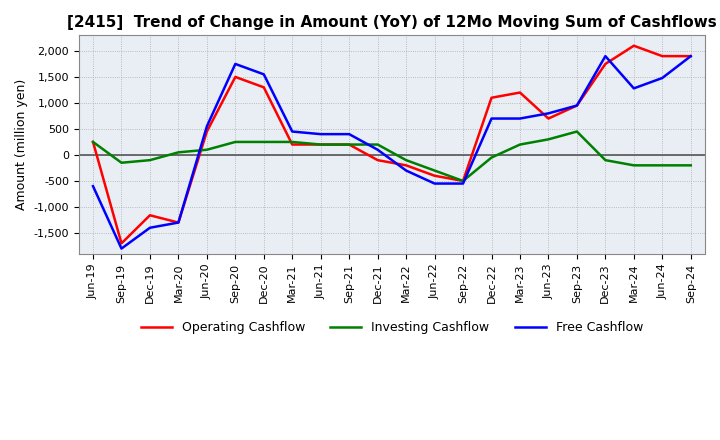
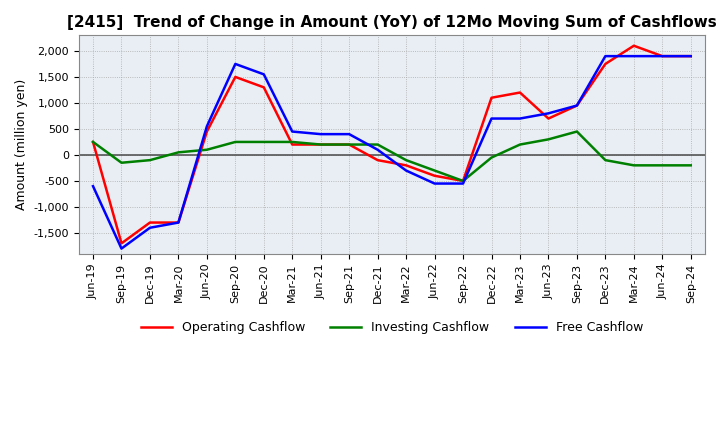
Operating Cashflow/Dec-19: -1,160 -> -1,300
Free Cashflow/Mar-24: 1,280 -> 1,900
Free Cashflow/Jun-24: 1,480 -> 1,900
